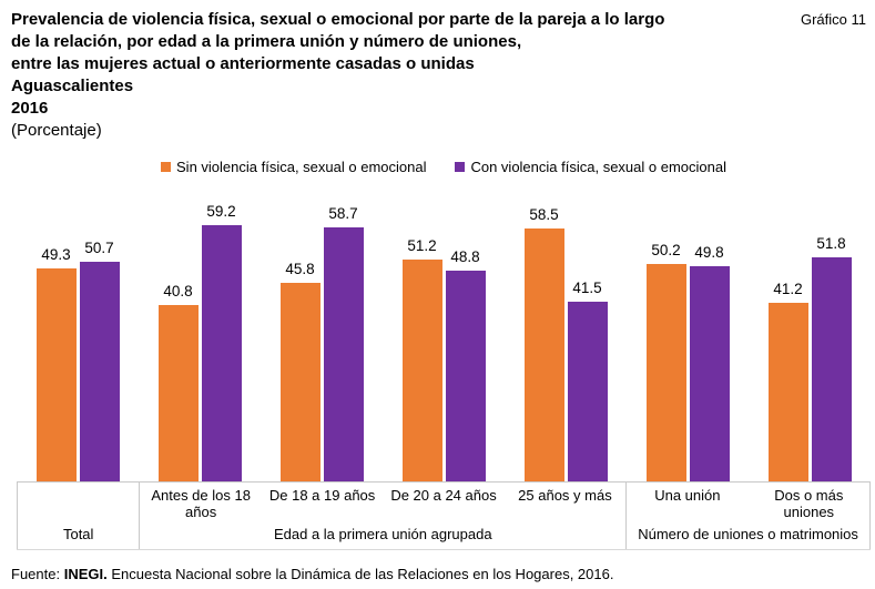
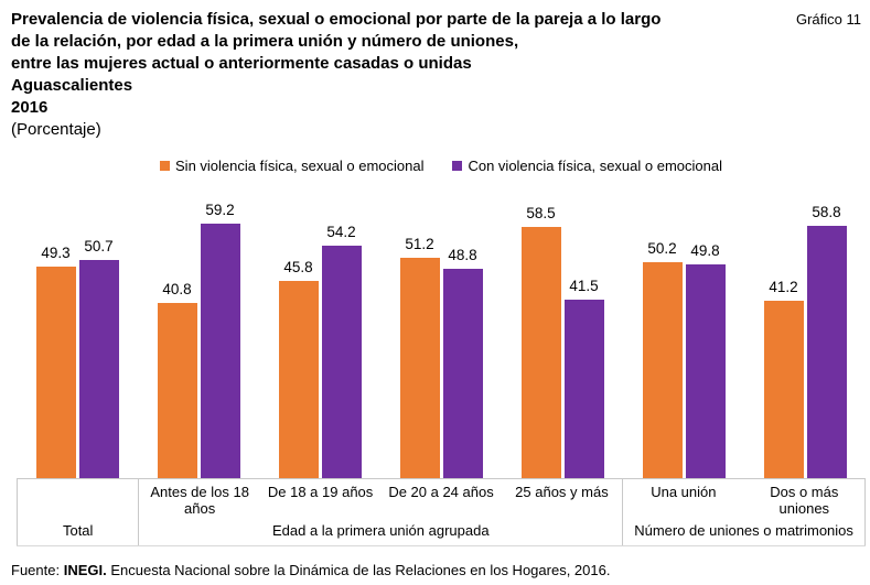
Con violencia física, sexual o emocional/De 18 a 19 años: 58.7 -> 54.2
Con violencia física, sexual o emocional/Dos o más uniones: 51.8 -> 58.8
